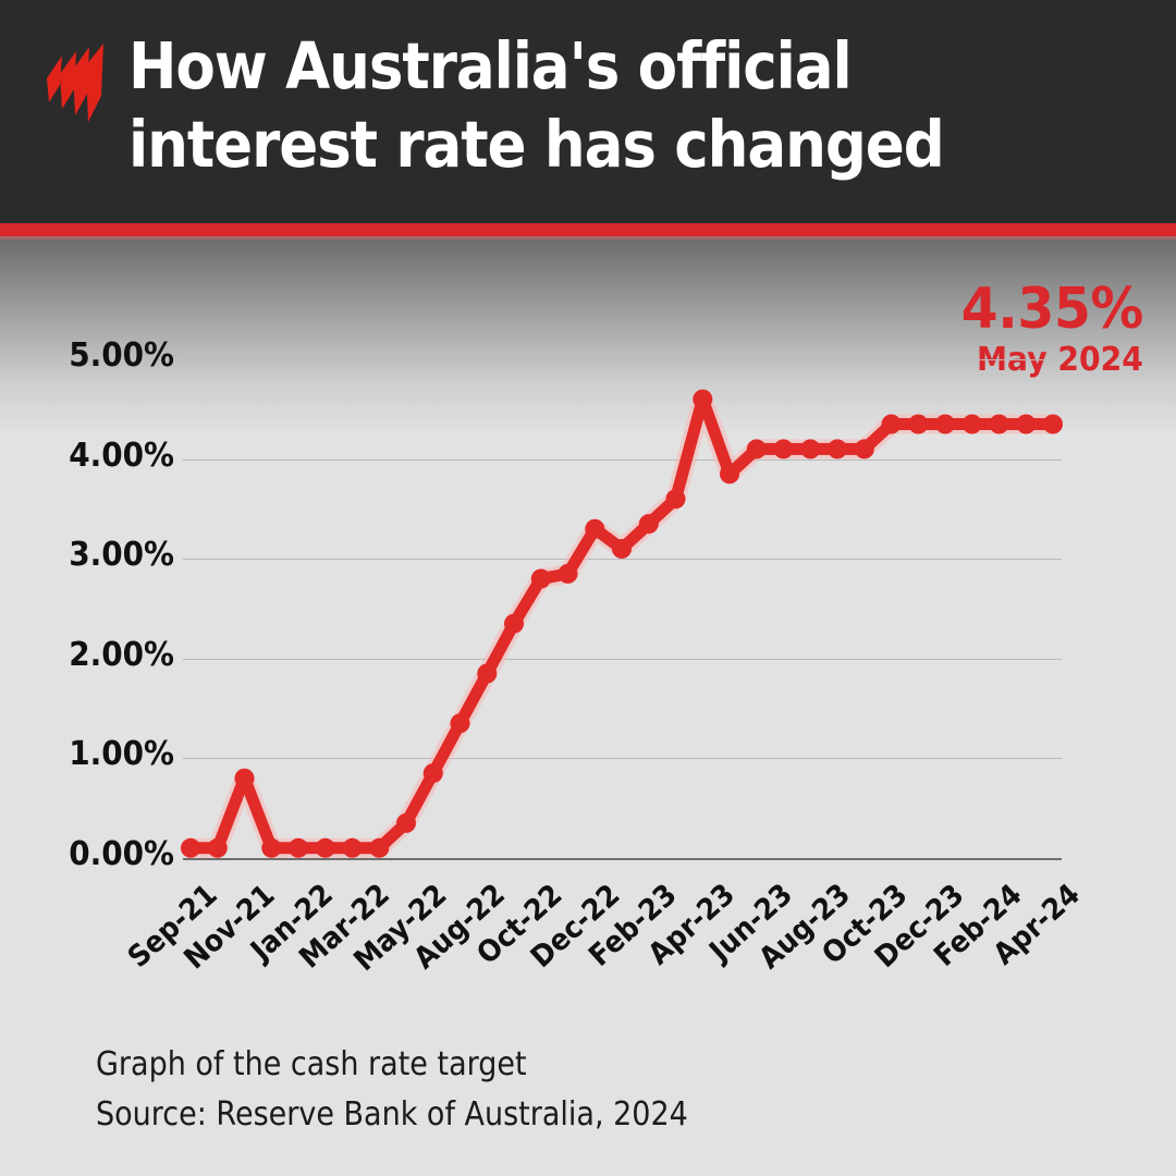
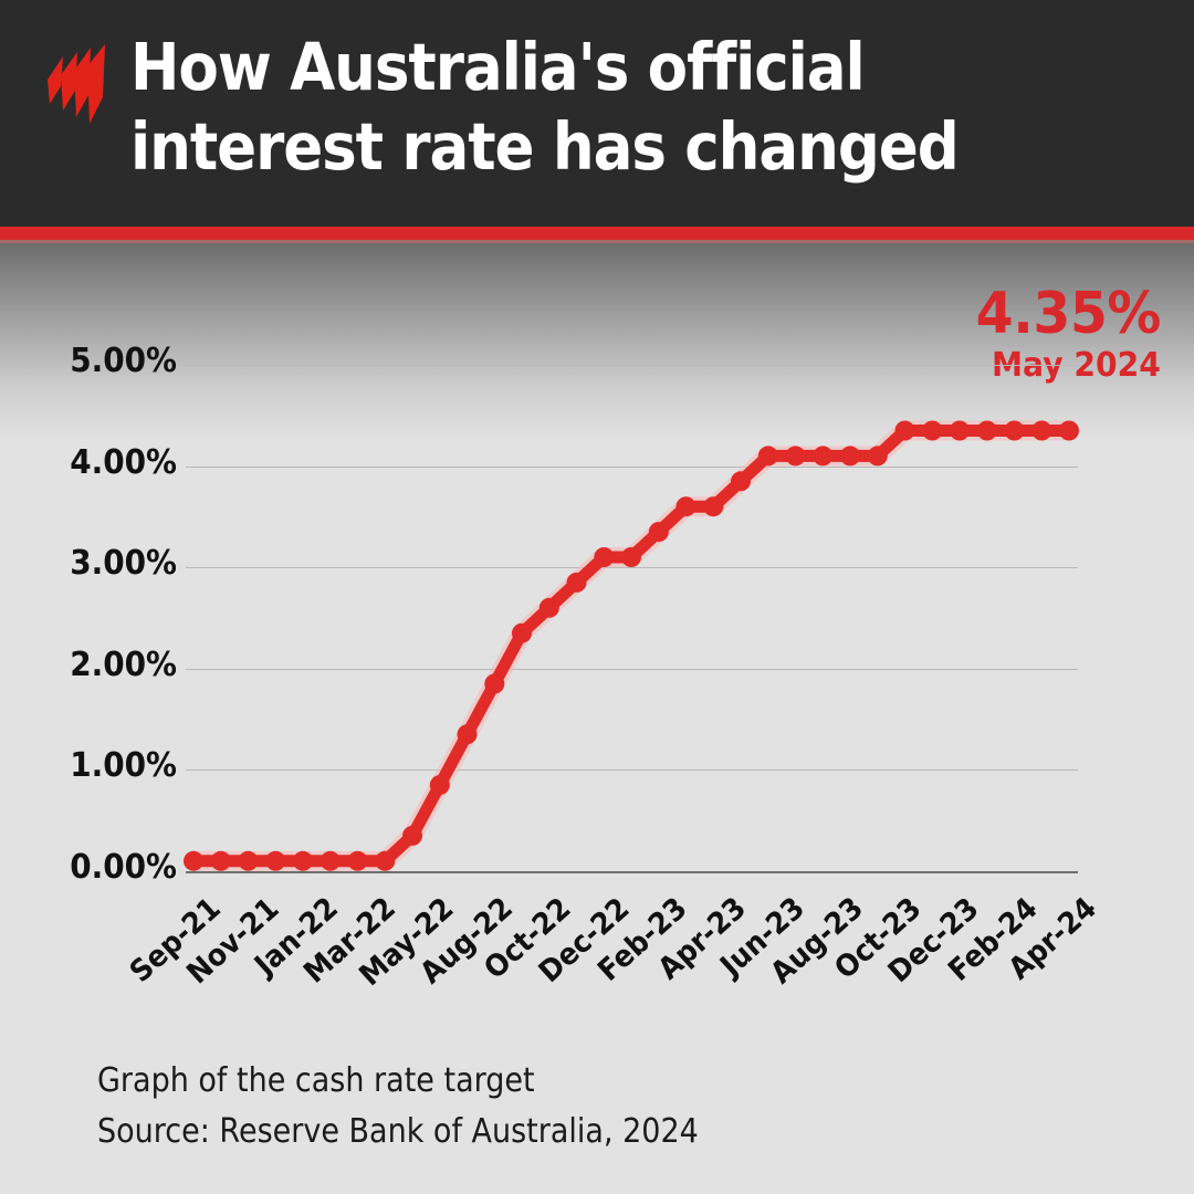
Nov-21: 0.8% -> 0.1%
Oct-22: 2.8% -> 2.6%
Dec-22: 3.3% -> 3.1%
Apr-23: 4.6% -> 3.6%
